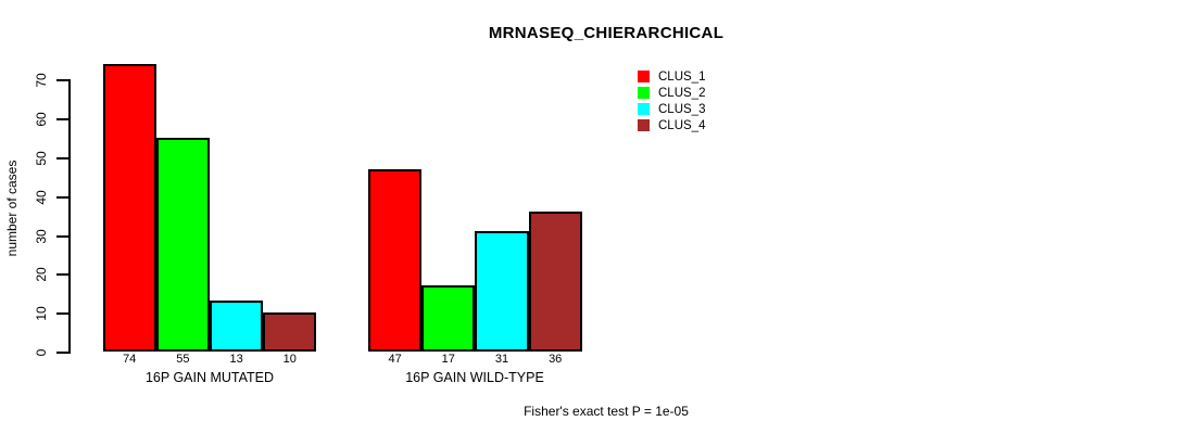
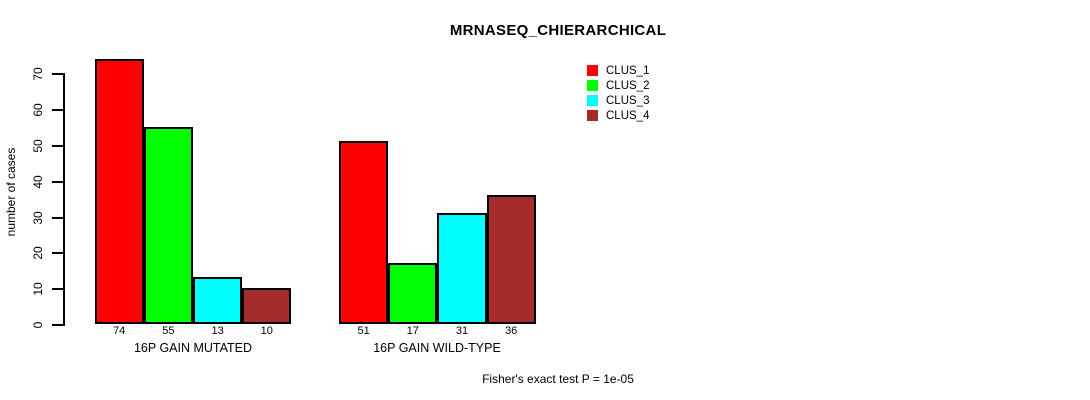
CLUS_1/16P GAIN WILD-TYPE: 47 -> 51
